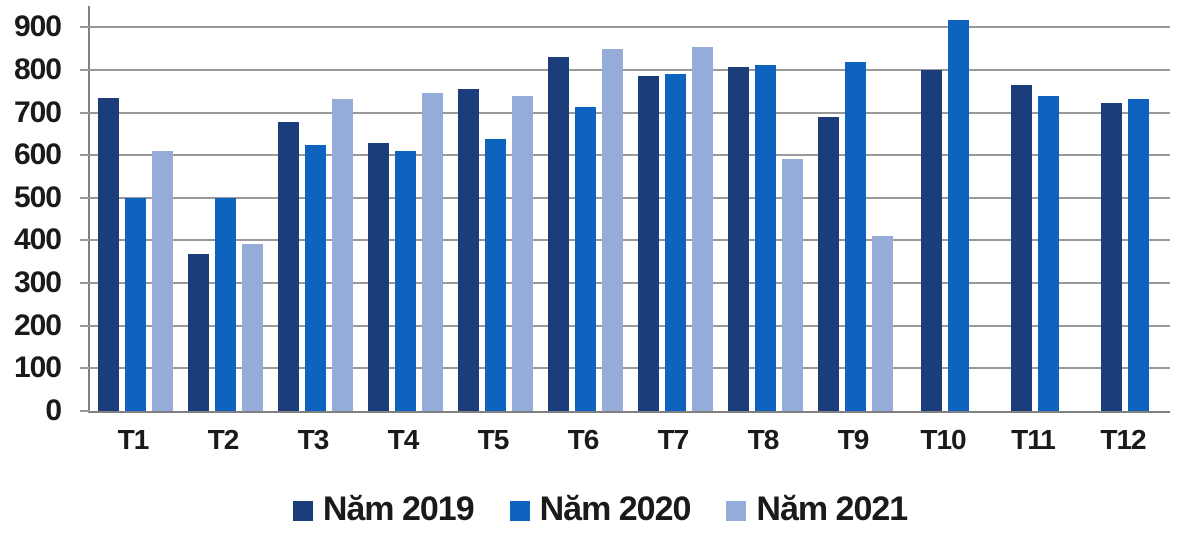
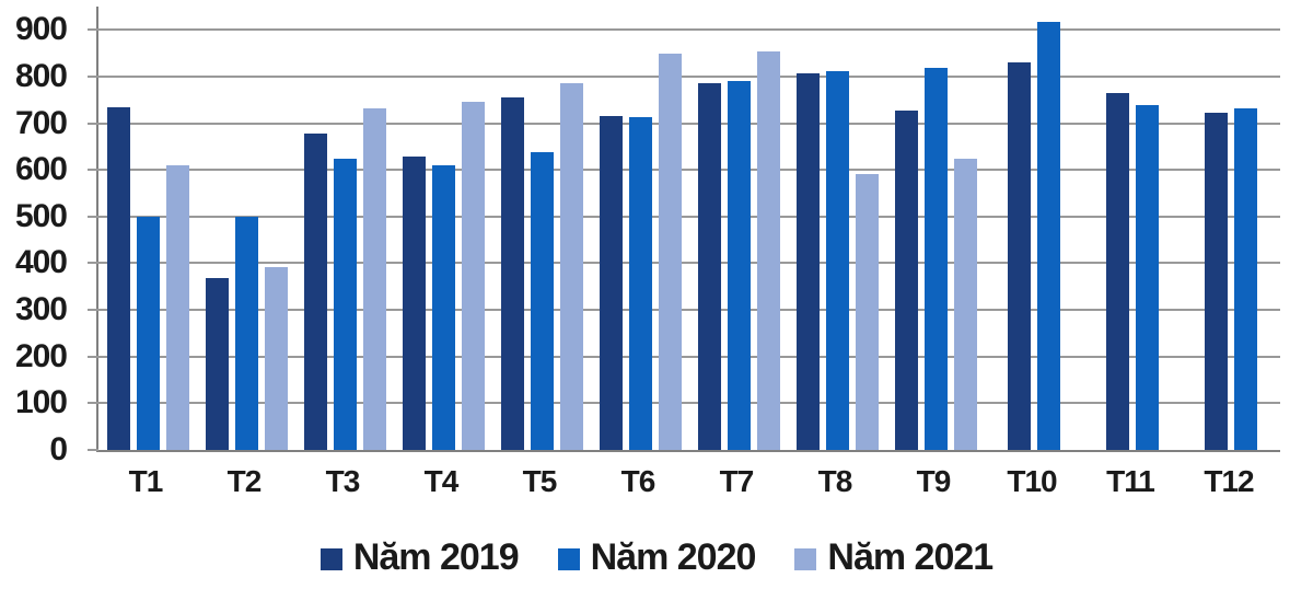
Năm 2021/T5: 740 -> 790
Năm 2019/T6: 830 -> 720
Năm 2019/T9: 690 -> 730
Năm 2021/T9: 410 -> 620
Năm 2019/T10: 800 -> 830
